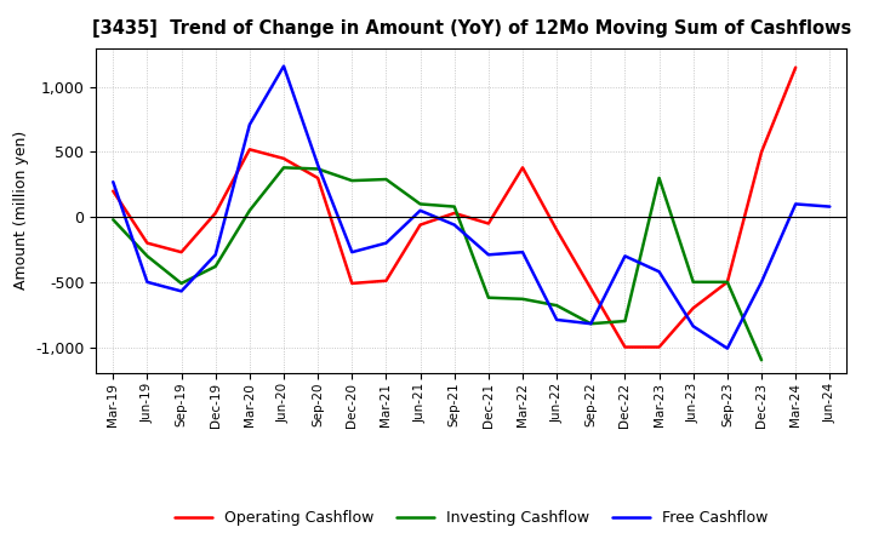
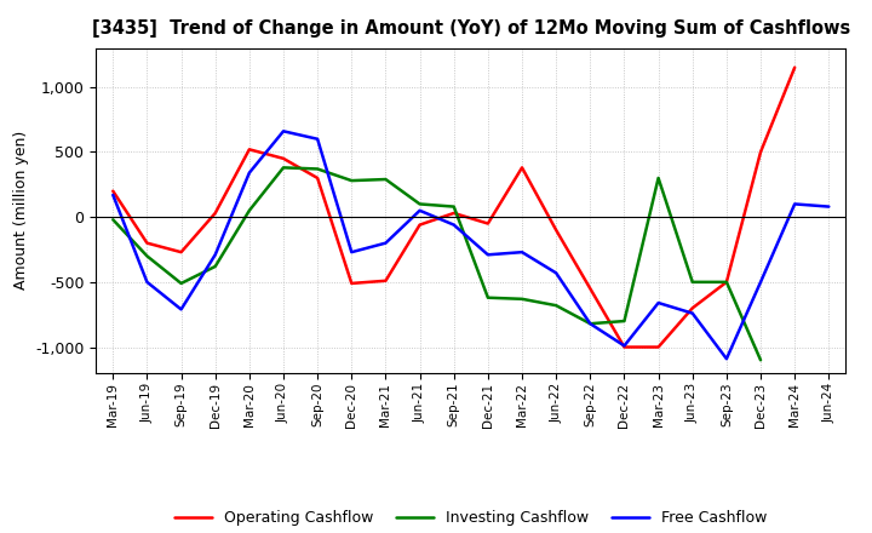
Free Cashflow/Mar-19: 270 -> 170
Free Cashflow/Sep-19: -570 -> -710
Free Cashflow/Mar-20: 710 -> 340
Free Cashflow/Jun-20: 1,160 -> 660
Free Cashflow/Sep-20: 400 -> 600
Free Cashflow/Jun-22: -790 -> -430
Free Cashflow/Dec-22: -300 -> -990
Free Cashflow/Mar-23: -420 -> -660
Free Cashflow/Jun-23: -840 -> -740
Free Cashflow/Sep-23: -1,010 -> -1,090
